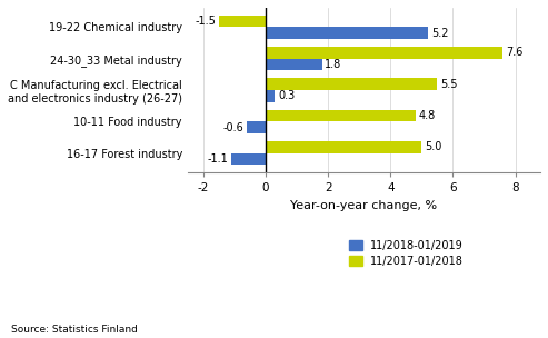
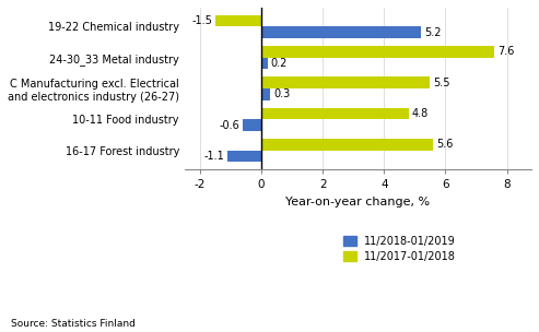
11/2018-01/2019/24-30_33 Metal industry: 1.8 -> 0.2
11/2017-01/2018/16-17 Forest industry: 5.0 -> 5.6
